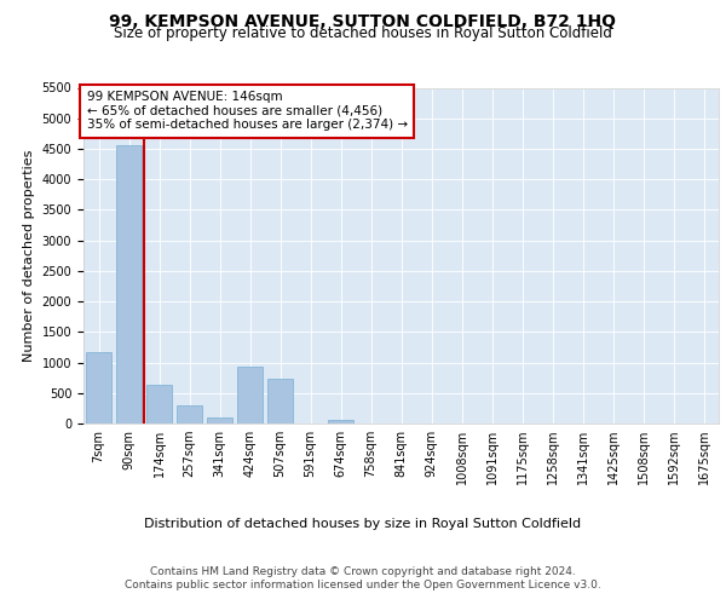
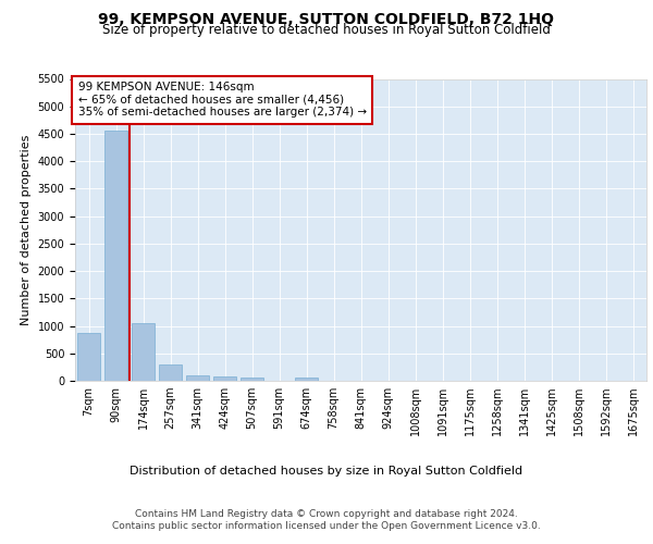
7sqm: 1160 -> 880
174sqm: 640 -> 1060
424sqm: 940 -> 70
507sqm: 740 -> 60
